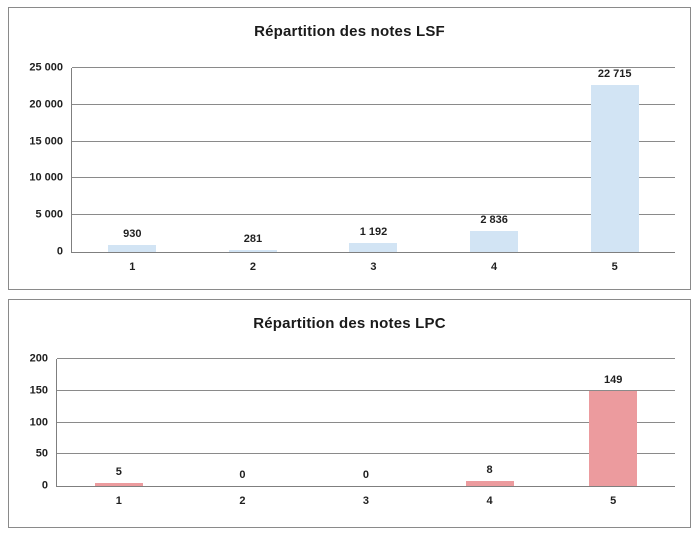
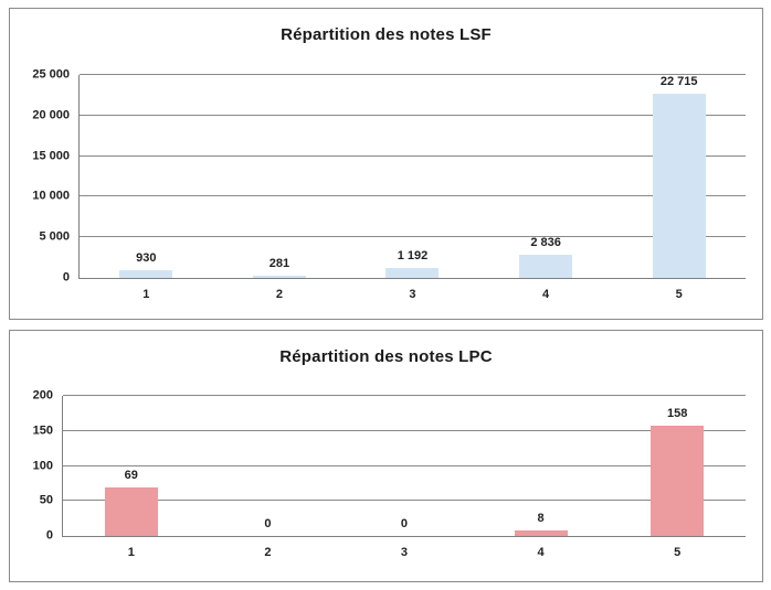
Répartition des notes LPC/1: 5 -> 69
Répartition des notes LPC/5: 149 -> 158
